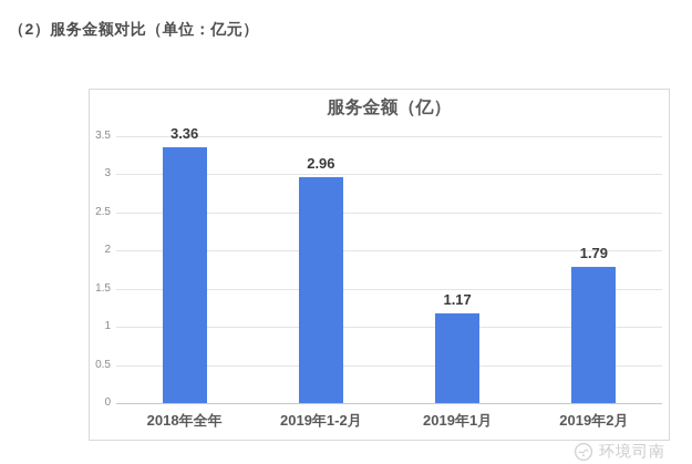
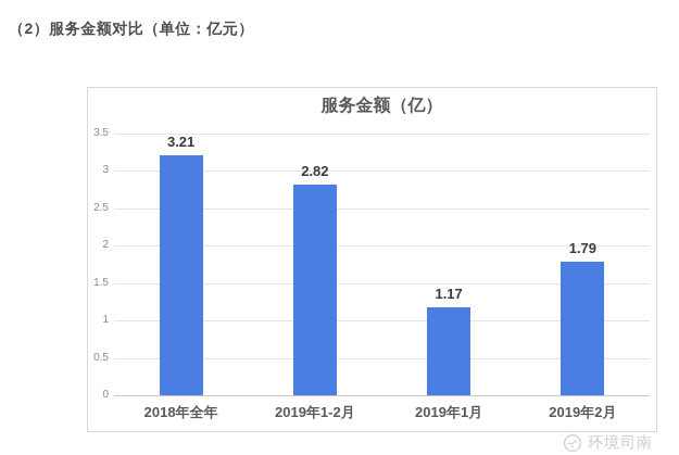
2018年全年: 3.36 -> 3.21
2019年1-2月: 2.96 -> 2.82
